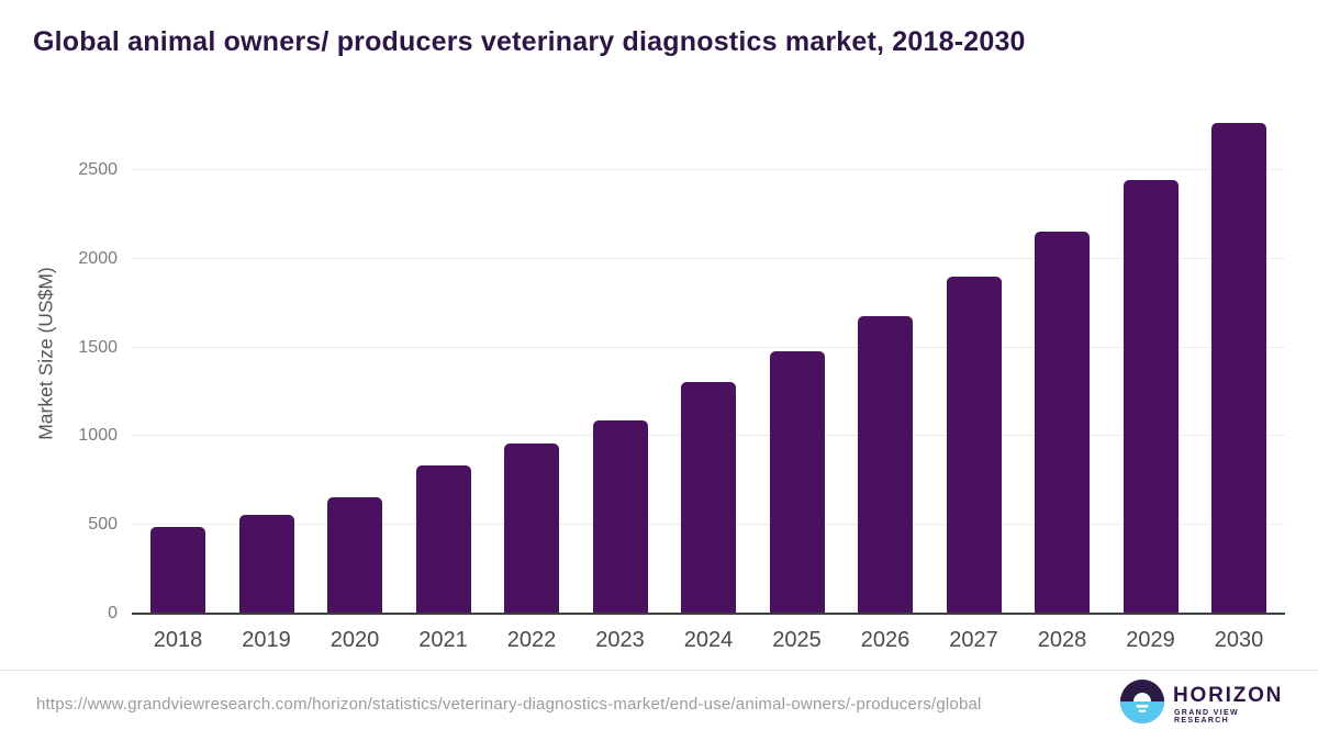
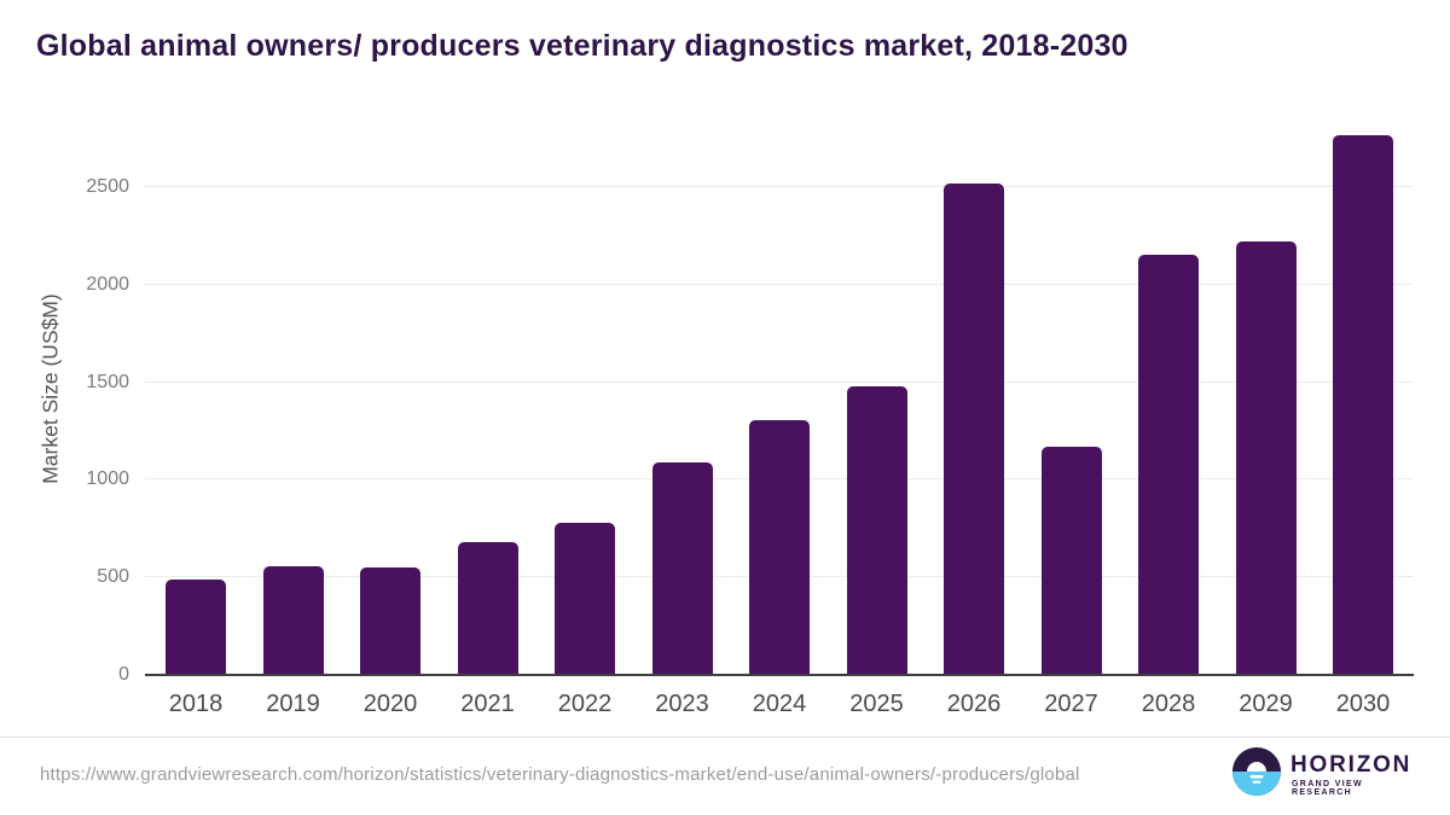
2020: 660 -> 550
2021: 840 -> 680
2022: 960 -> 780
2026: 1680 -> 2520
2027: 1900 -> 1170
2029: 2440 -> 2220
